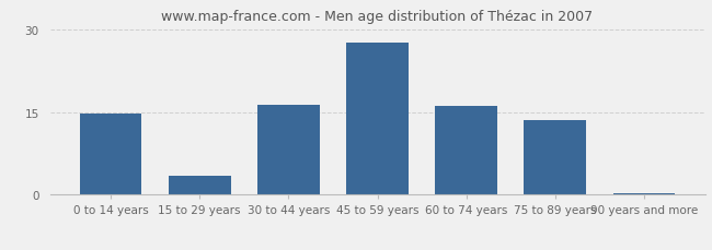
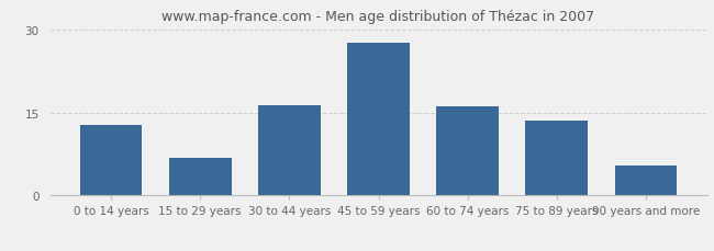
0 to 14 years: 14.7 -> 12.8
15 to 29 years: 3.5 -> 6.8
90 years and more: 0.3 -> 5.4
